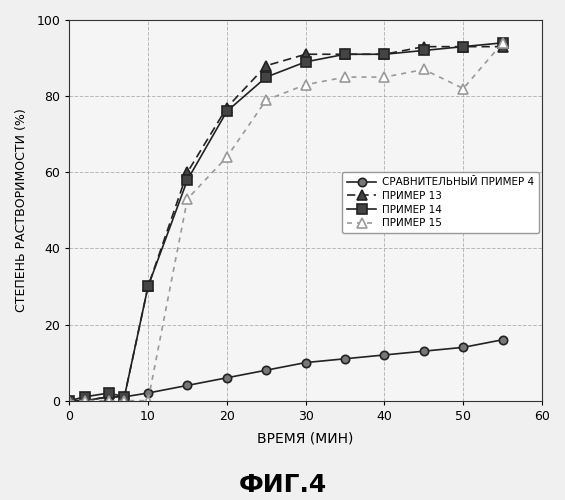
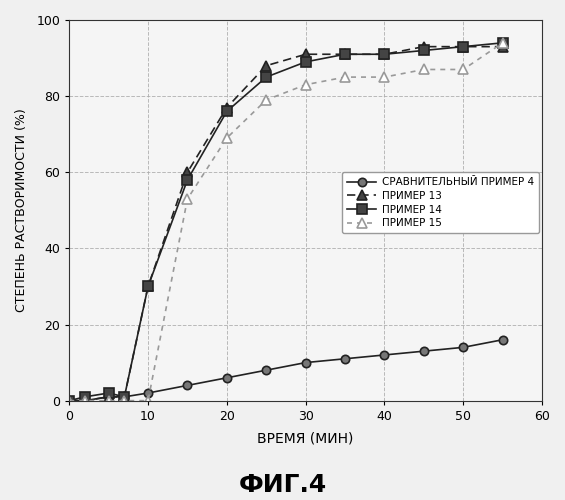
ПРИМЕР 15/20: 64 -> 69
ПРИМЕР 15/50: 82 -> 87
